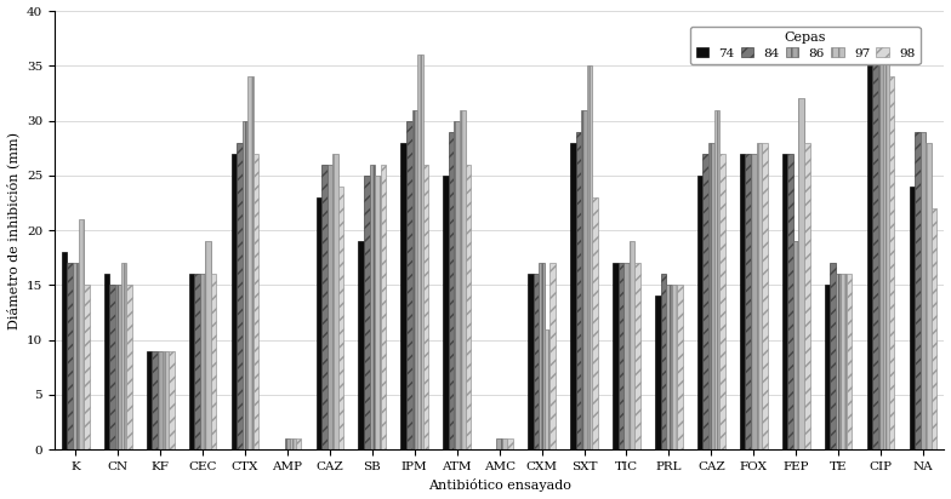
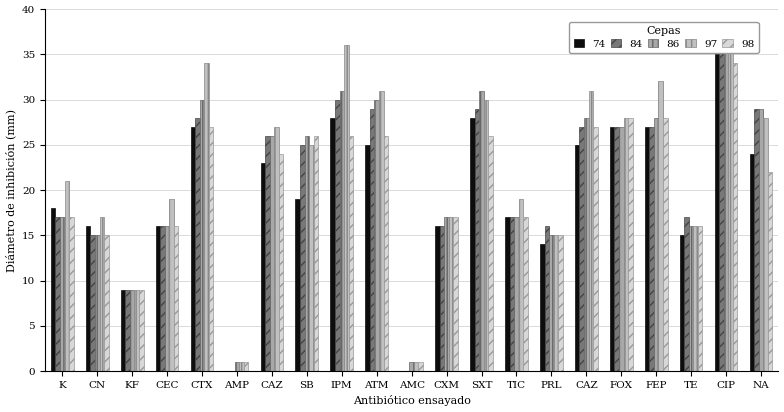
98/K: 15 -> 17
97/CXM: 11 -> 17
97/SXT: 35 -> 30
98/SXT: 23 -> 26
86/FEP: 19 -> 28
